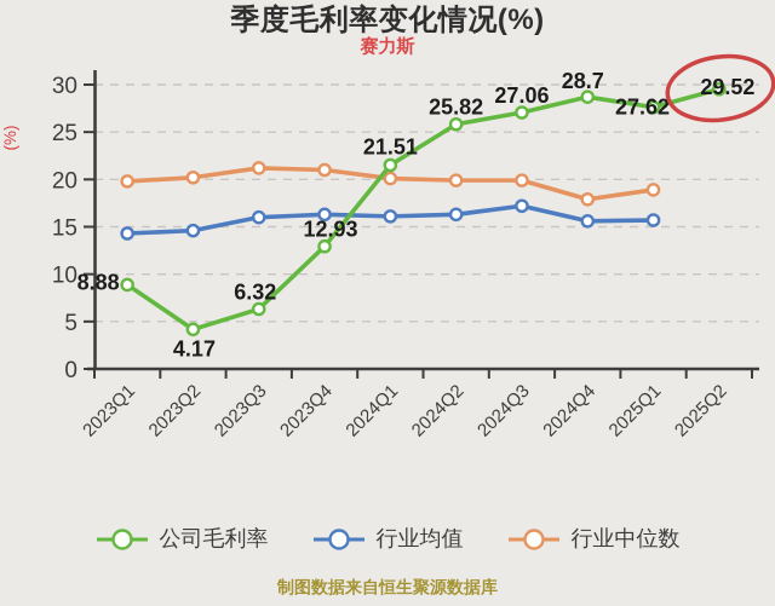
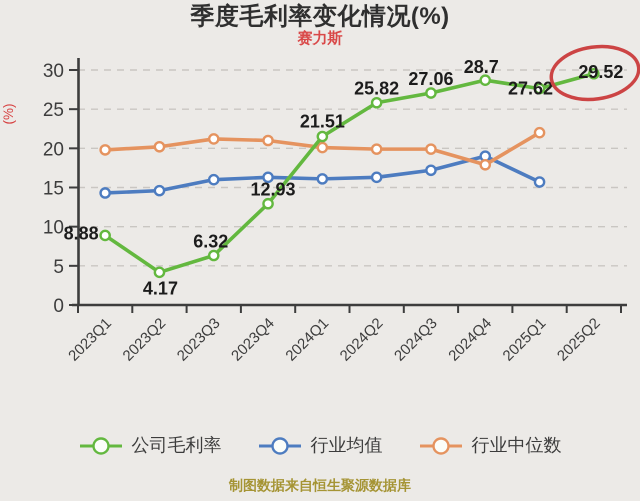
行业均值/2024Q4: 16 -> 19
行业中位数/2025Q1: 19 -> 22
